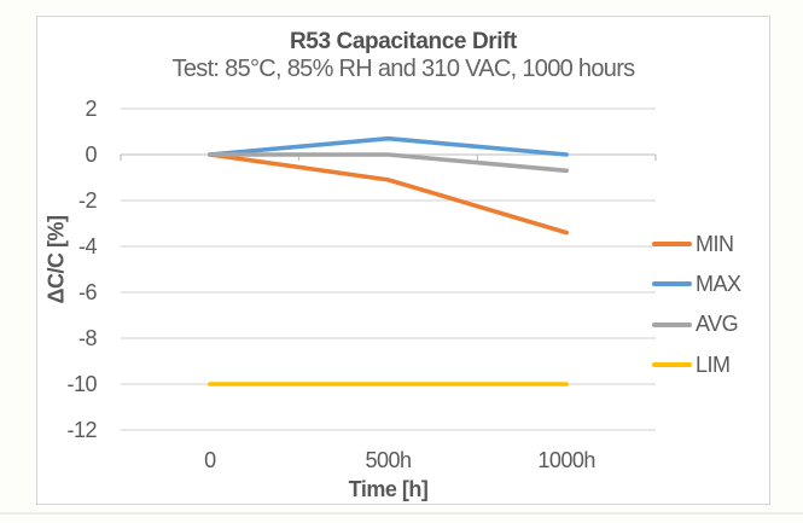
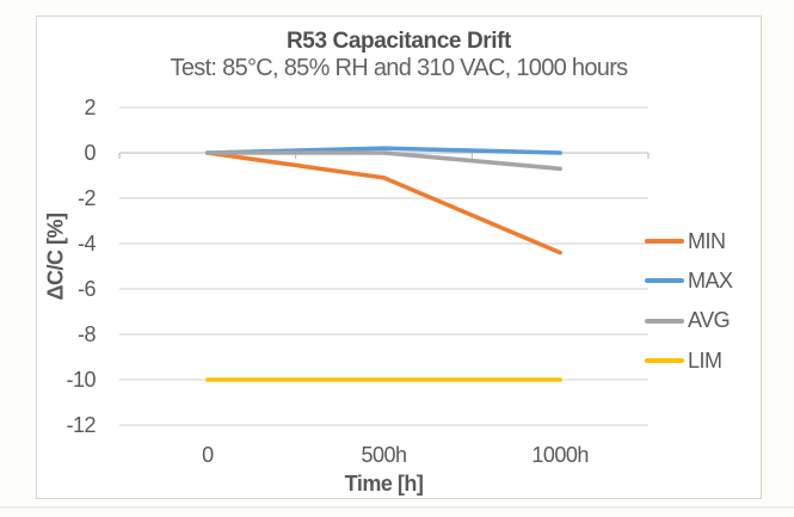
MAX/500h: 0.7 -> 0.2
MIN/1000h: -3.4 -> -4.4
